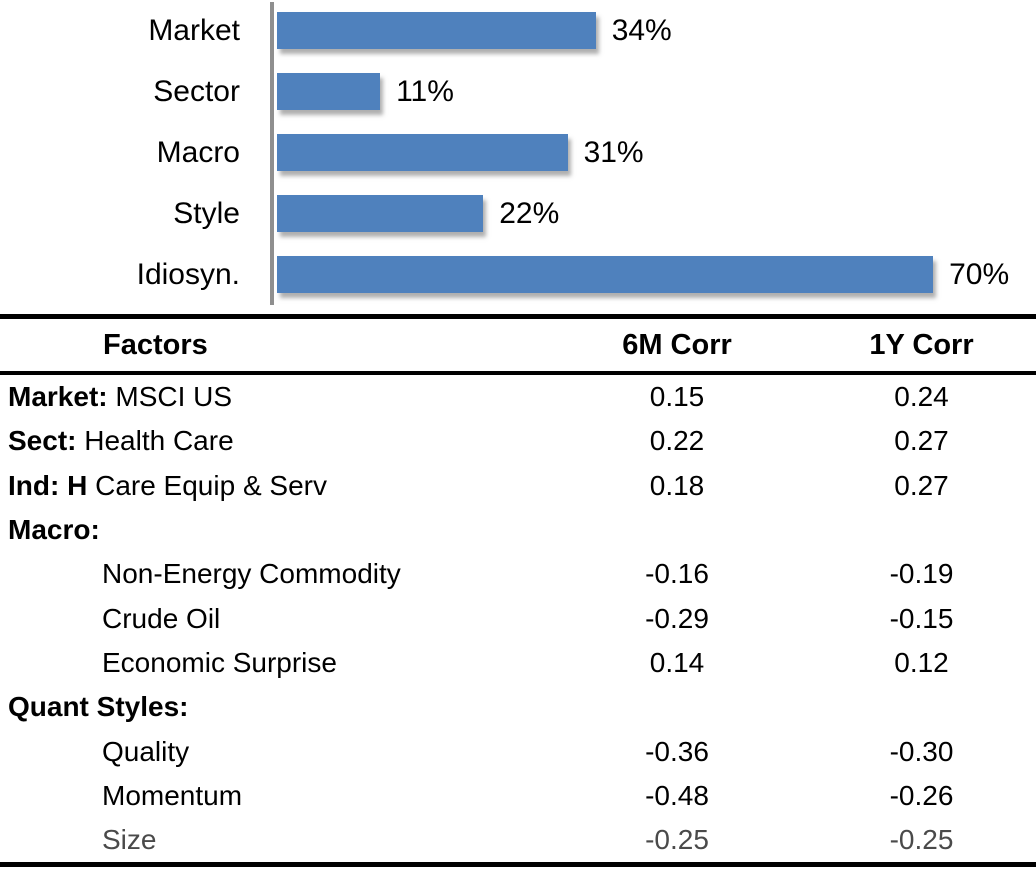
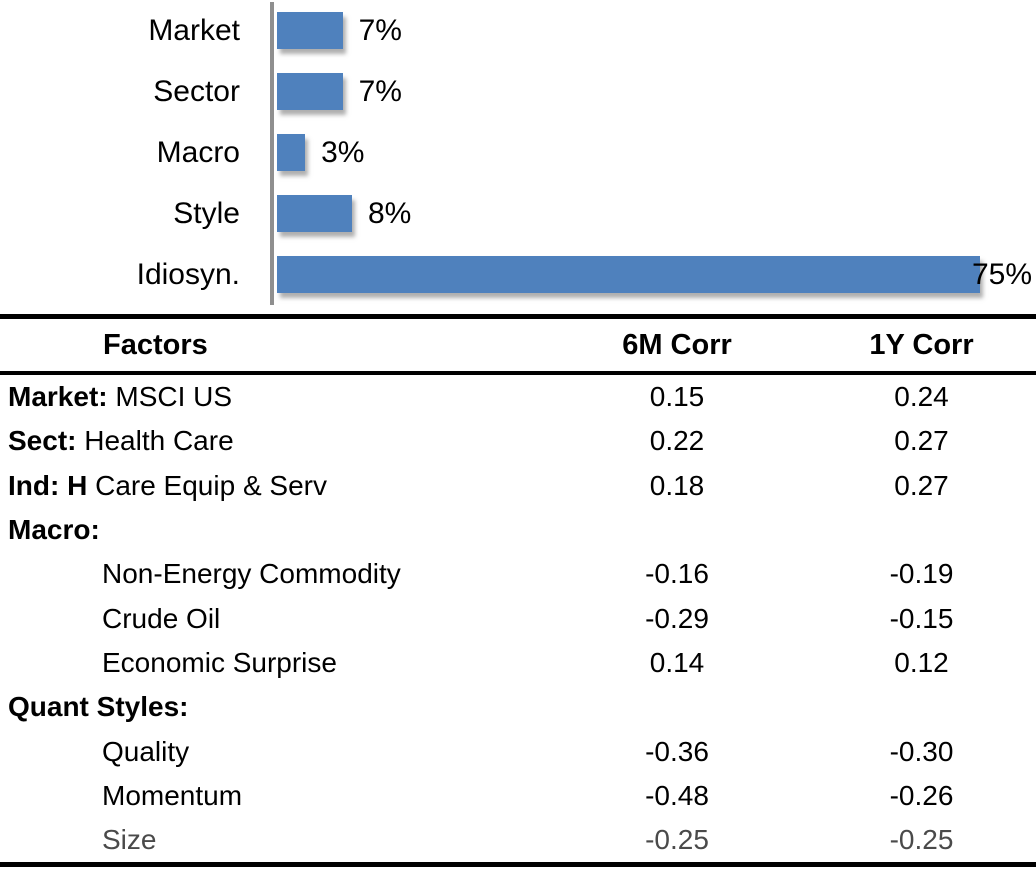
Market: 34% -> 7%
Sector: 11% -> 7%
Macro: 31% -> 3%
Style: 22% -> 8%
Idiosyn.: 70% -> 75%
